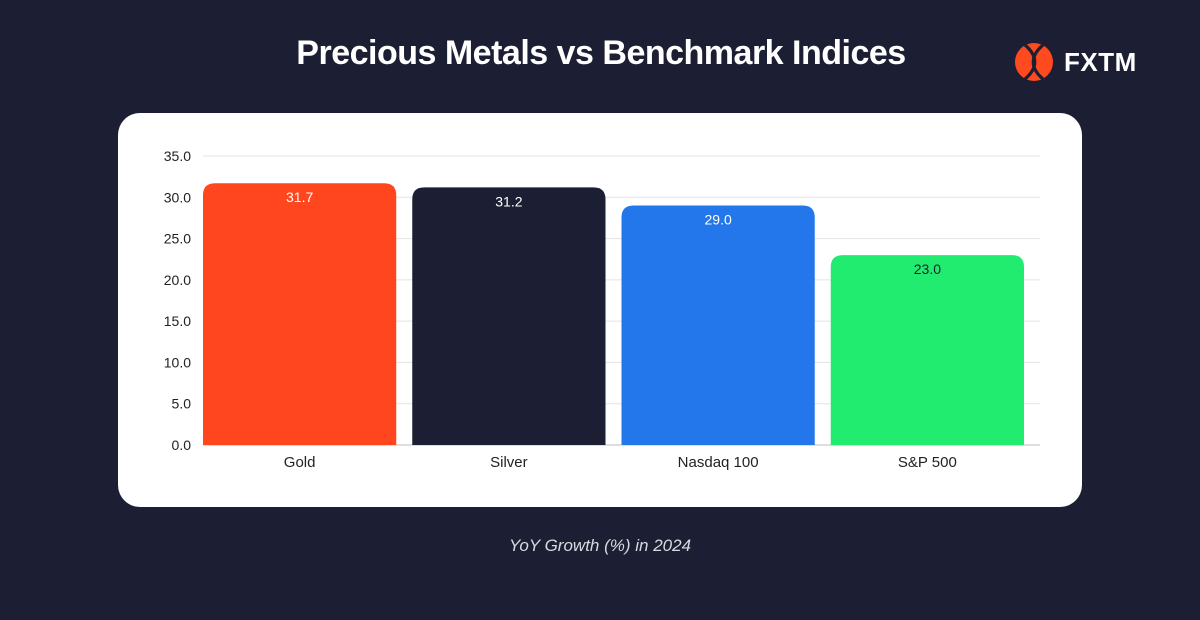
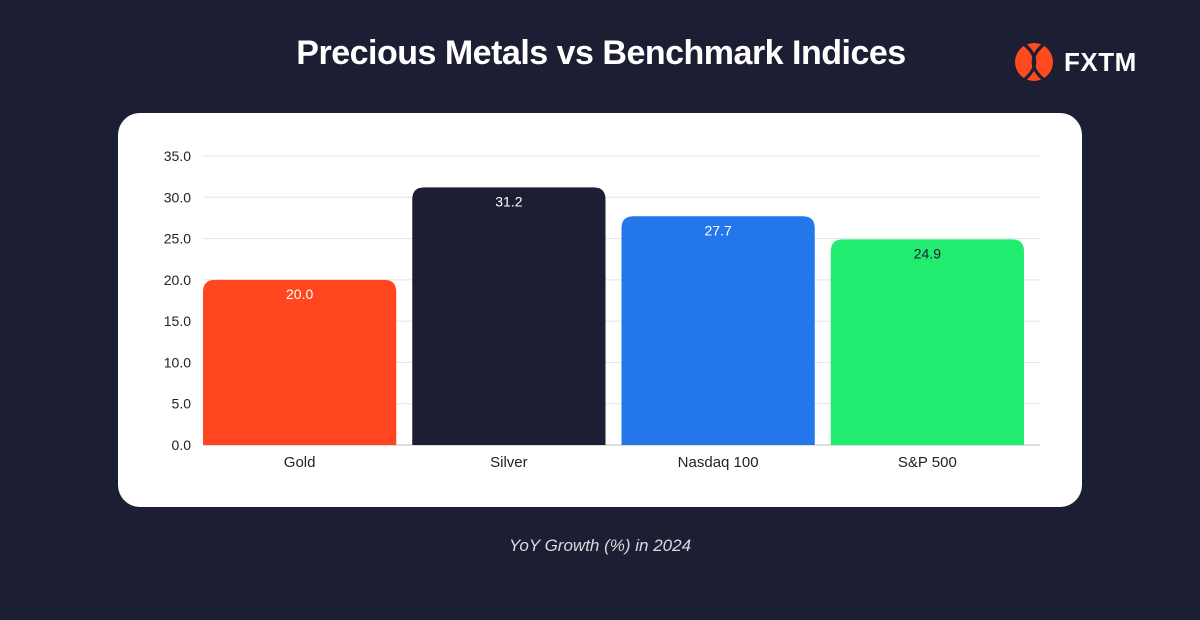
Gold: 31.7 -> 20.0
Nasdaq 100: 29.0 -> 27.7
S&P 500: 23.0 -> 24.9
